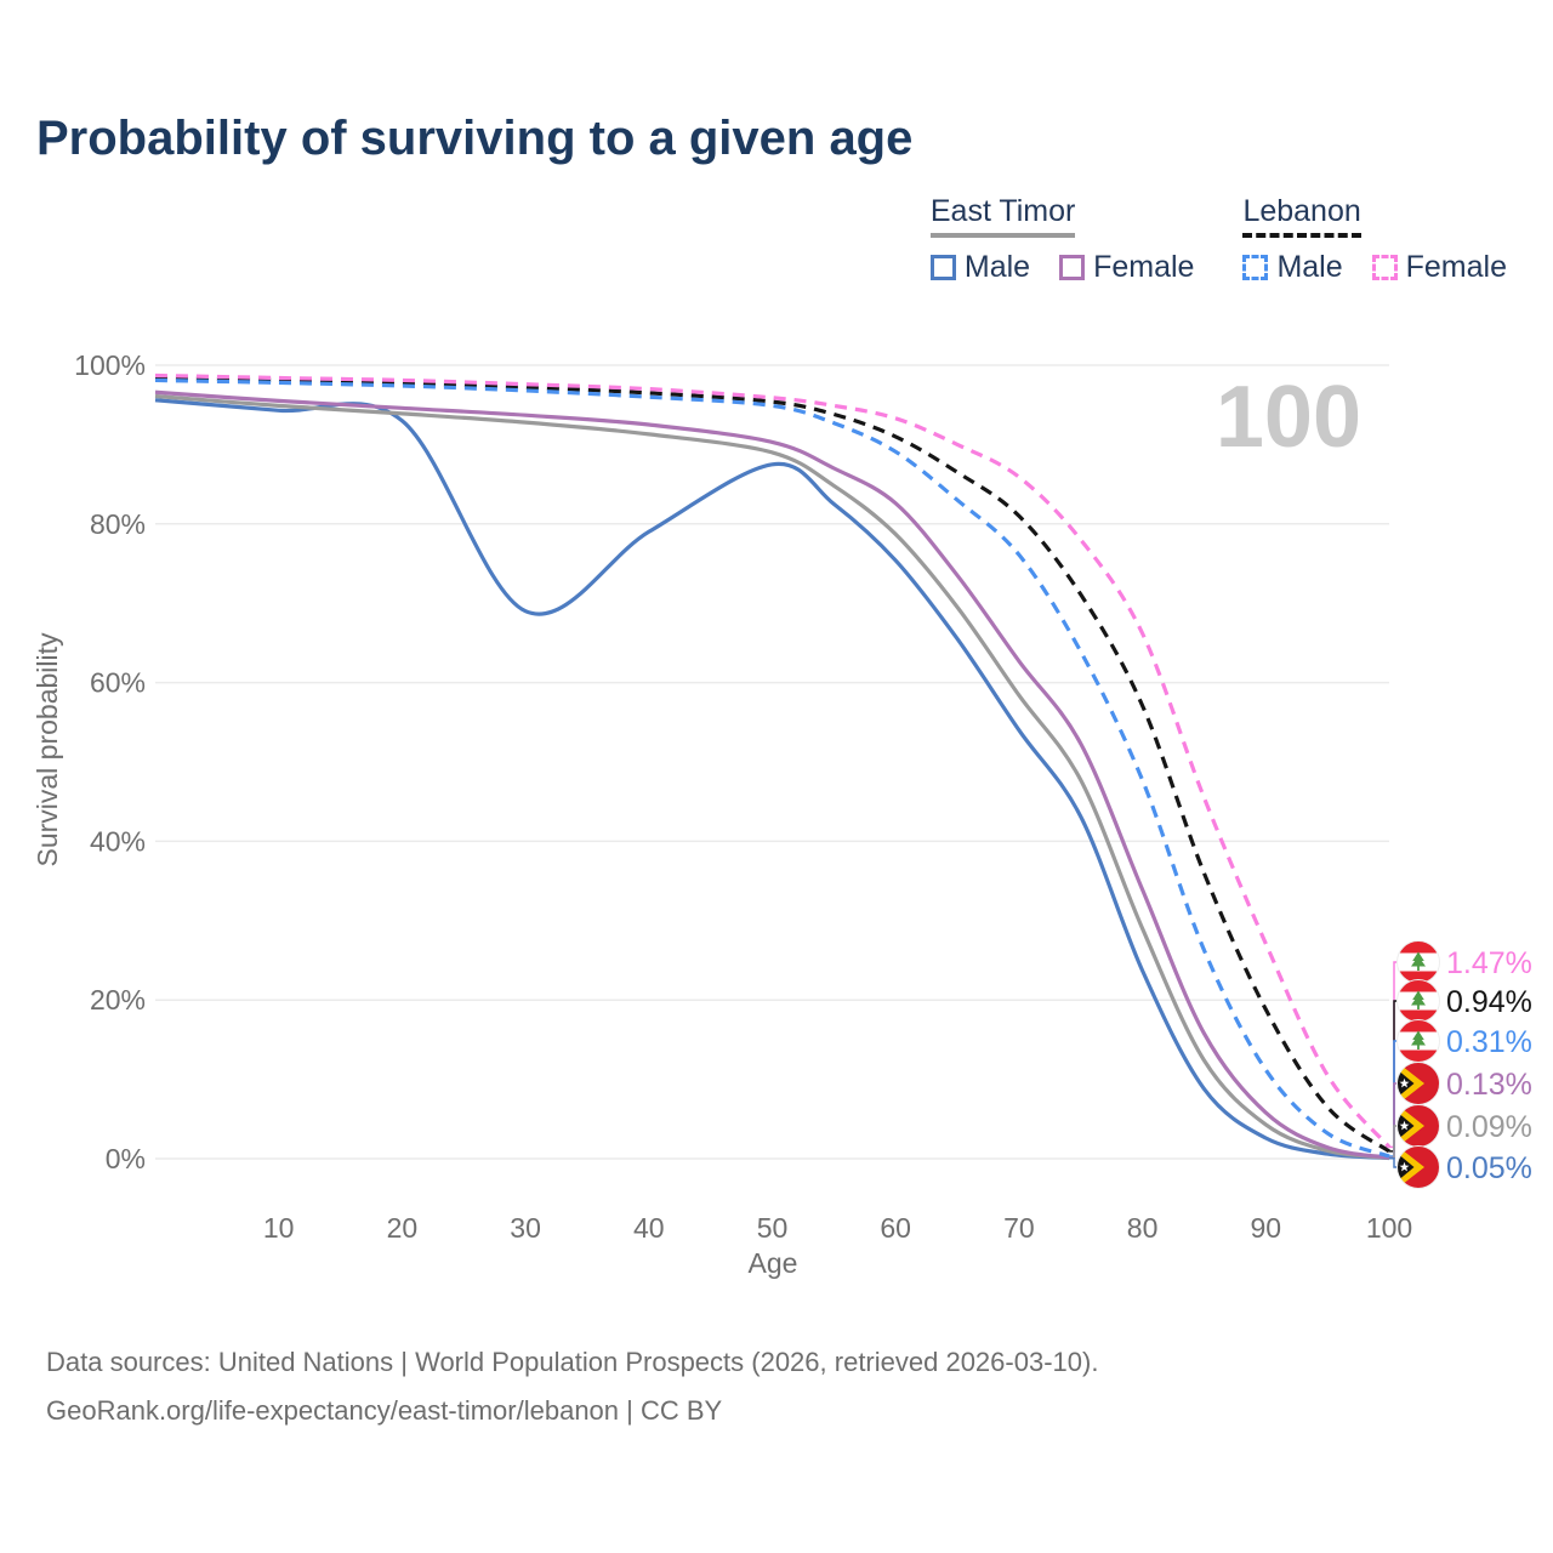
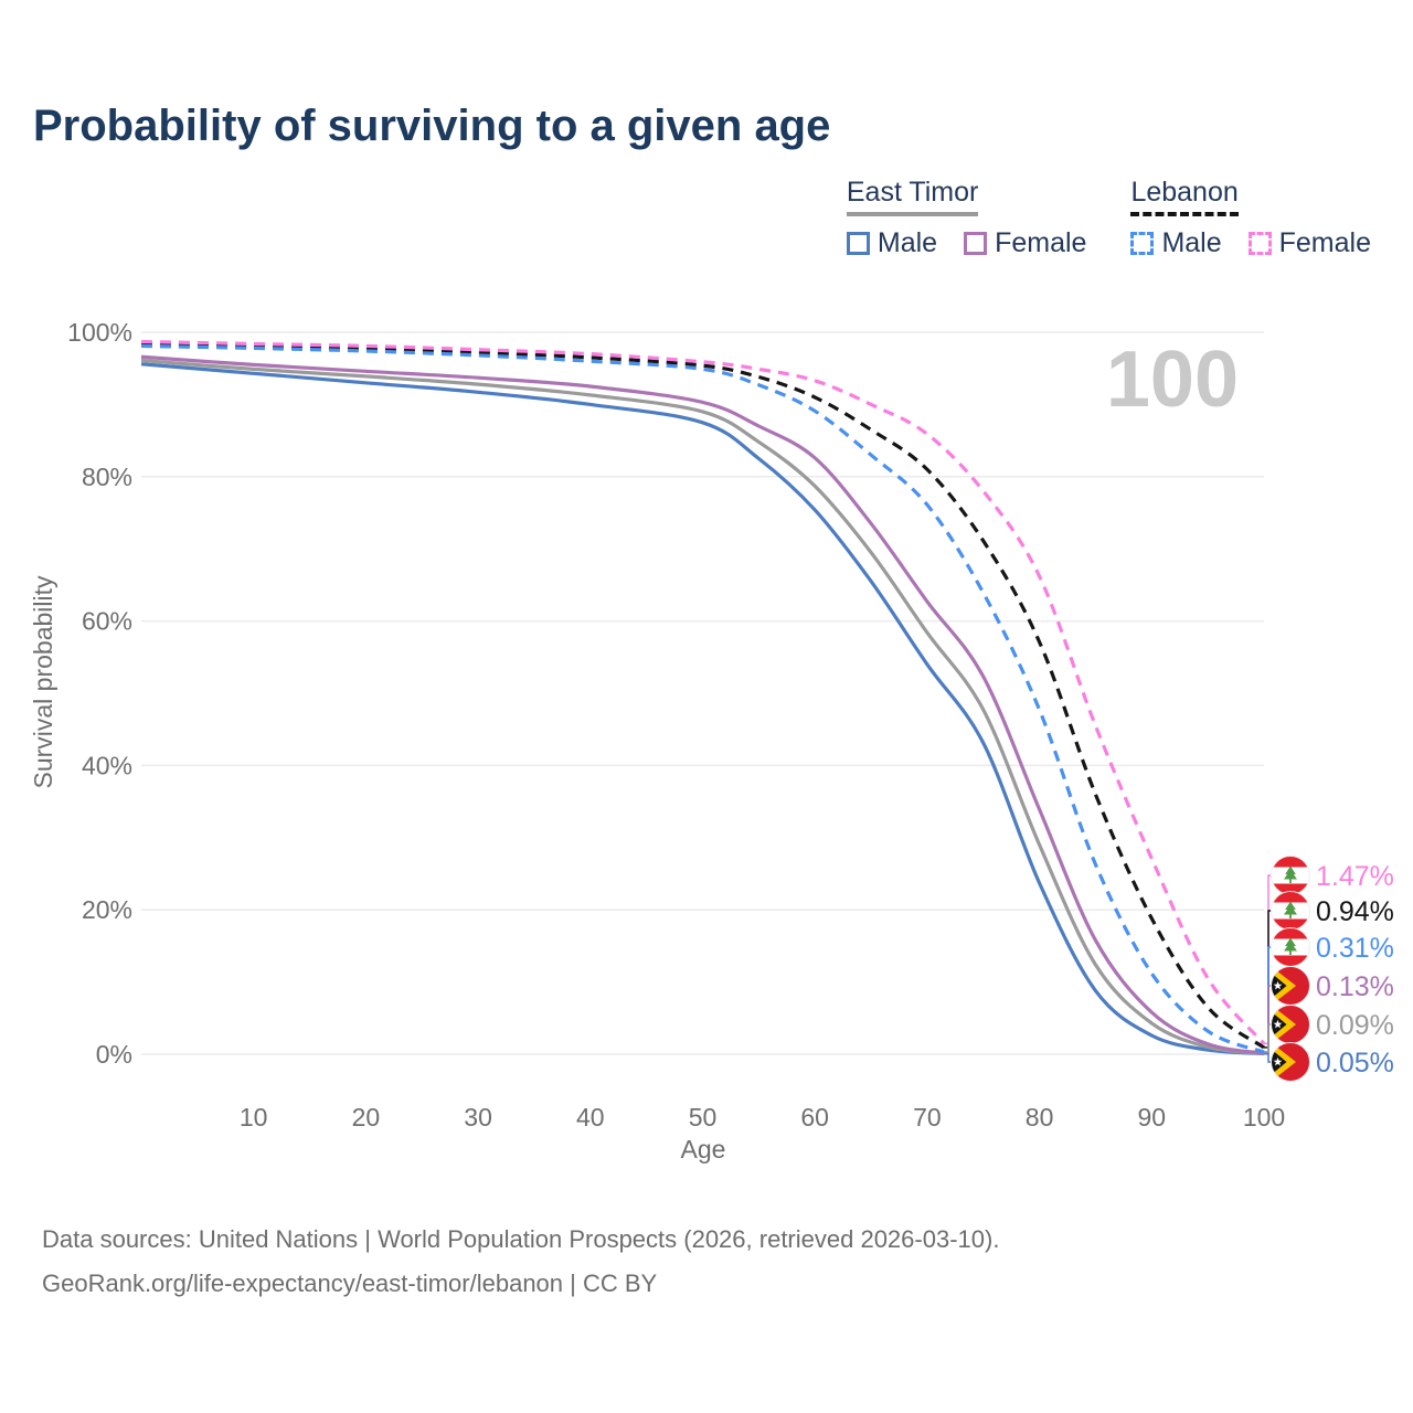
East Timor Male/30: 69% -> 92%
East Timor Male/40: 79% -> 90%
